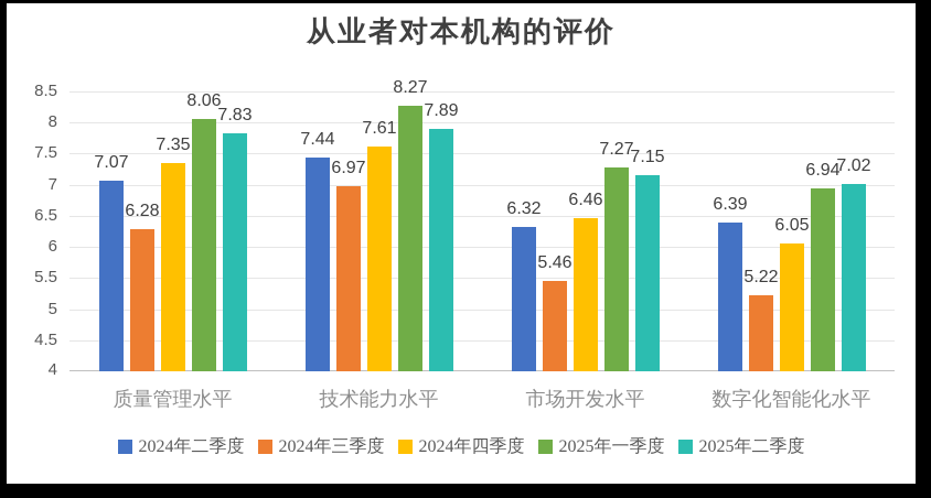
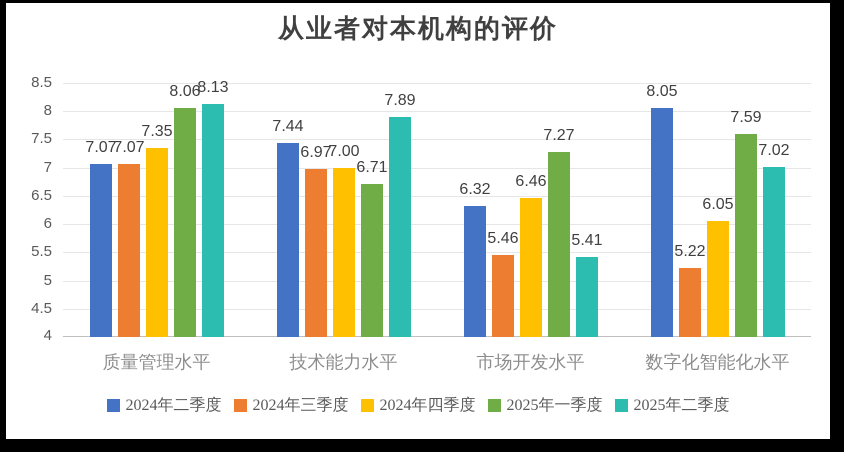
2024年三季度/质量管理水平: 6.28 -> 7.07
2025年二季度/质量管理水平: 7.83 -> 8.13
2024年四季度/技术能力水平: 7.61 -> 7.00
2025年一季度/技术能力水平: 8.27 -> 6.71
2025年二季度/市场开发水平: 7.15 -> 5.41
2024年二季度/数字化智能化水平: 6.39 -> 8.05
2025年一季度/数字化智能化水平: 6.94 -> 7.59
